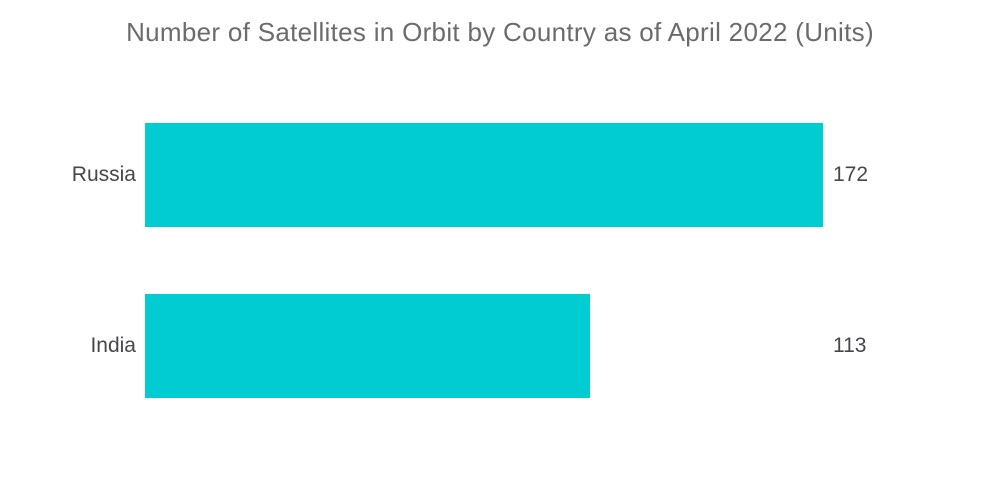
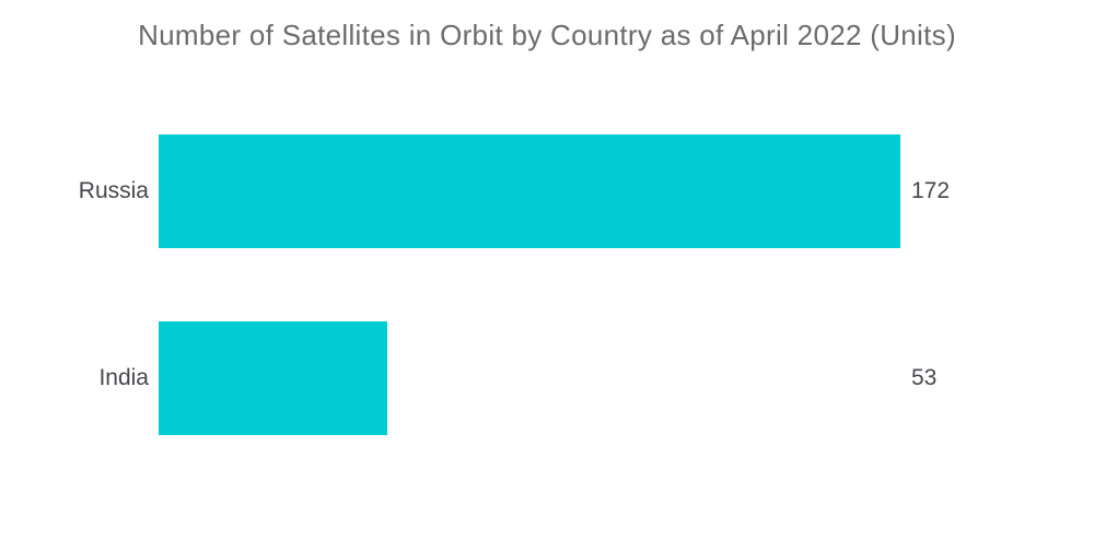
India: 113 -> 53
